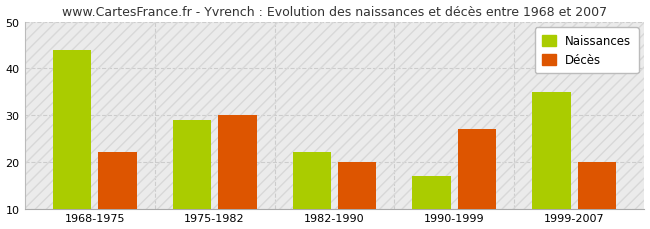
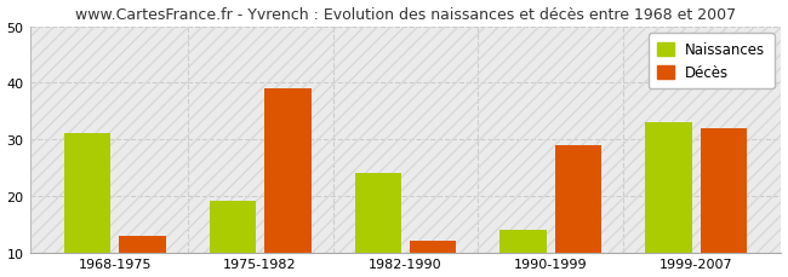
Naissances/1968-1975: 44 -> 31
Décès/1968-1975: 22 -> 13
Naissances/1975-1982: 29 -> 19
Décès/1975-1982: 30 -> 39
Naissances/1982-1990: 22 -> 24
Décès/1982-1990: 20 -> 12
Naissances/1990-1999: 17 -> 14
Décès/1990-1999: 27 -> 29
Naissances/1999-2007: 35 -> 33
Décès/1999-2007: 20 -> 32
